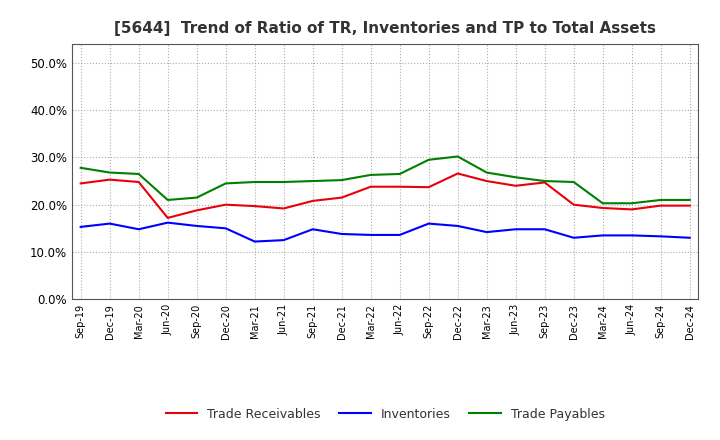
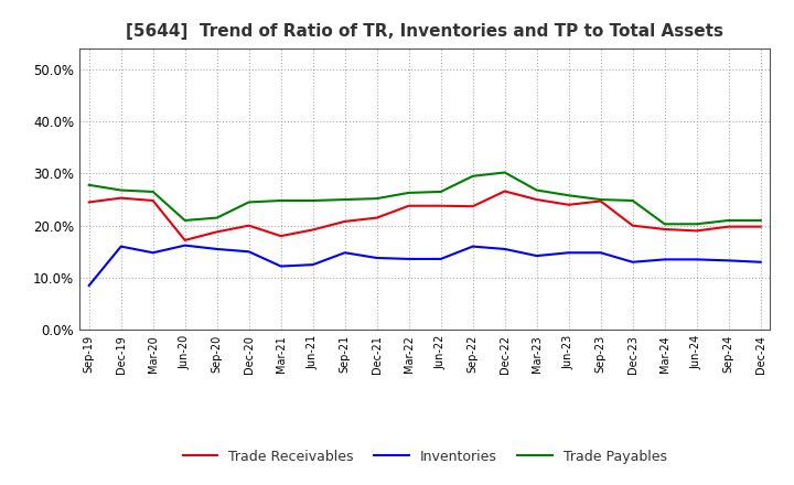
Inventories/Sep-19: 15.3% -> 8.5%
Trade Receivables/Mar-21: 19.7% -> 18.0%
